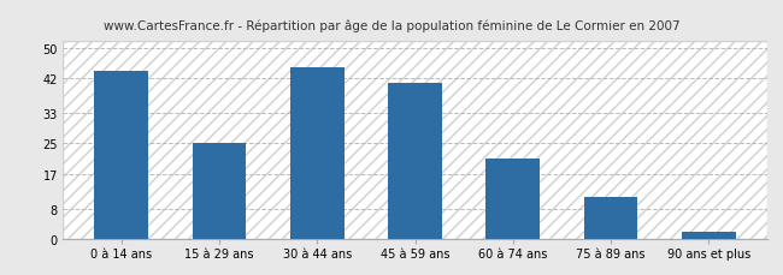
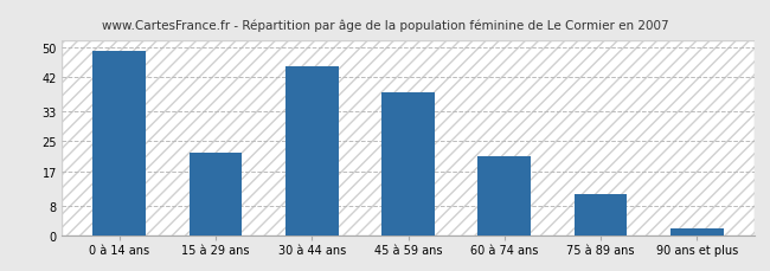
0 à 14 ans: 44 -> 49
15 à 29 ans: 25 -> 22
45 à 59 ans: 41 -> 38
